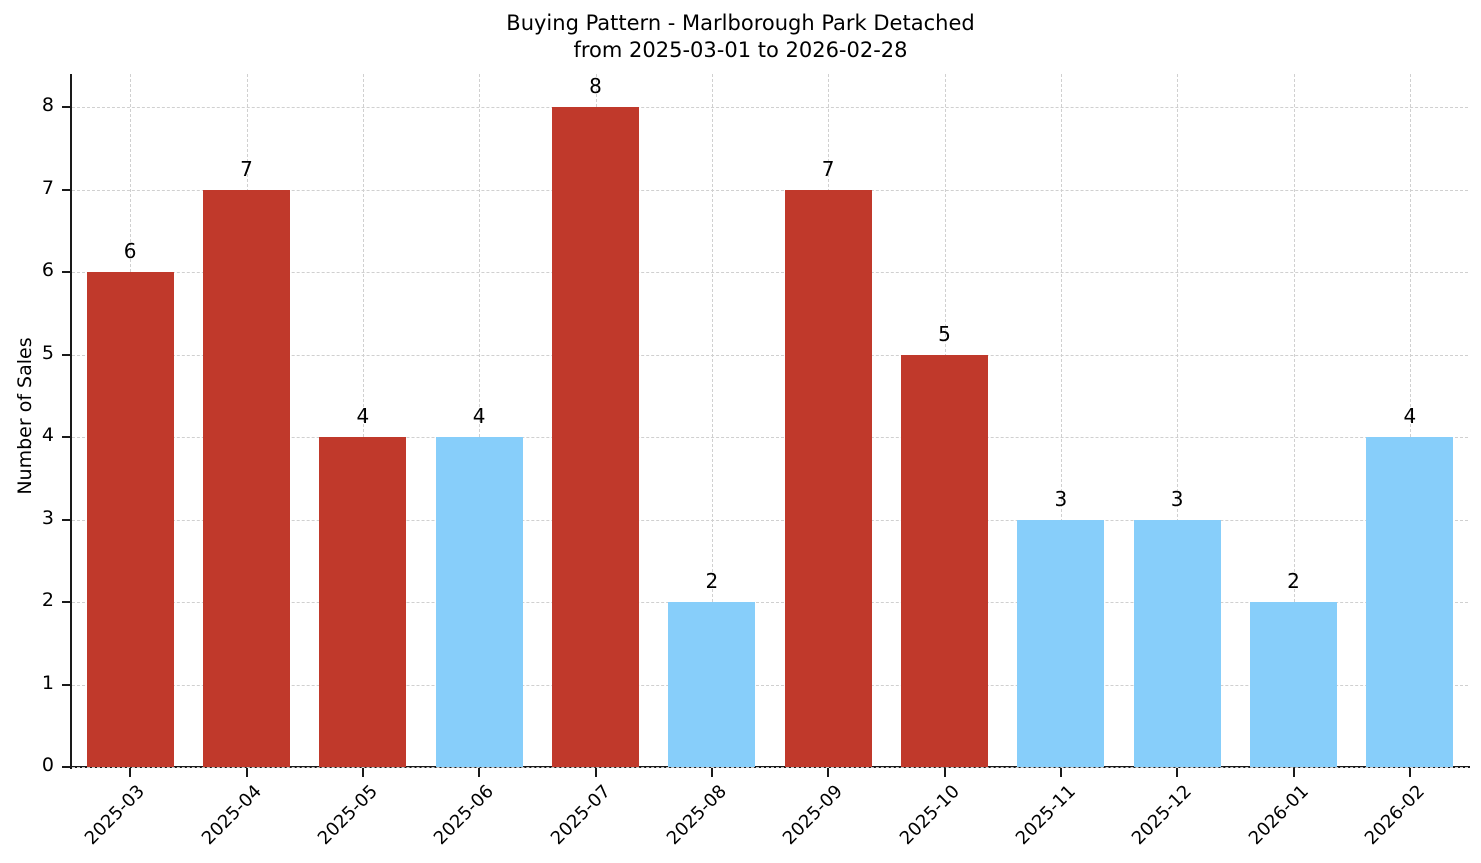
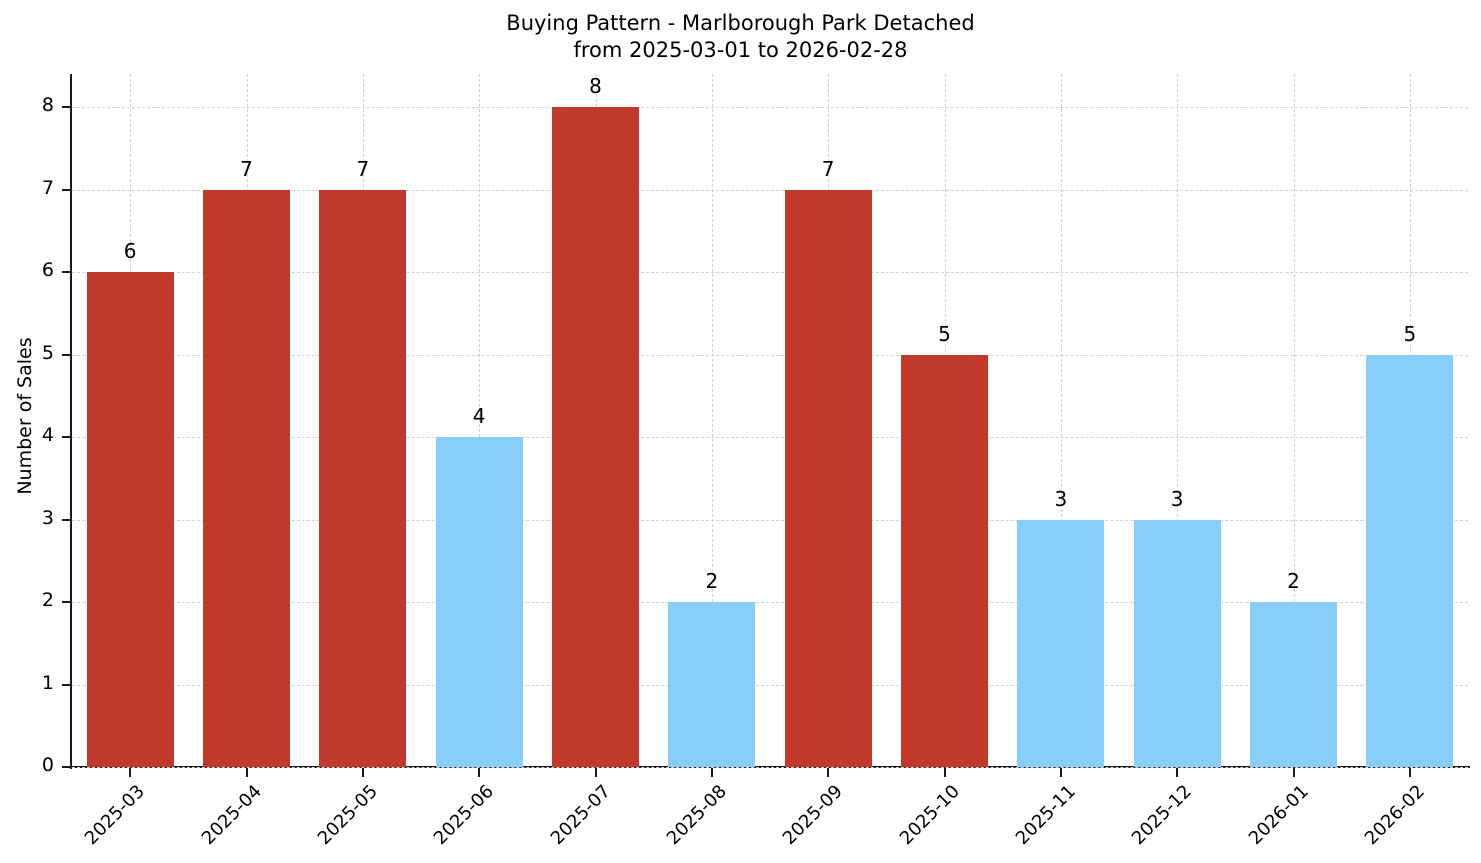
2025-05: 4 -> 7
2026-02: 4 -> 5
